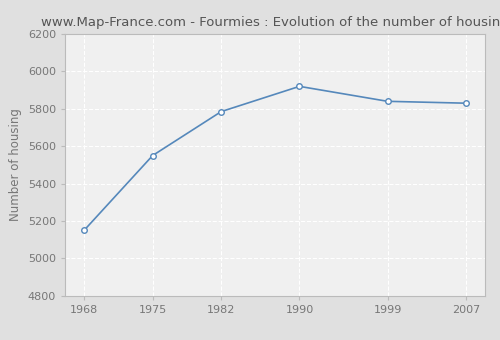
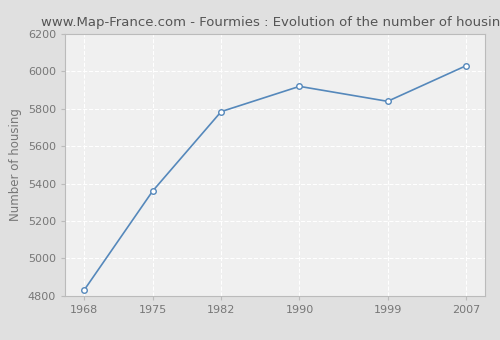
1968: 5150 -> 4830
1975: 5550 -> 5360
2007: 5830 -> 6030
